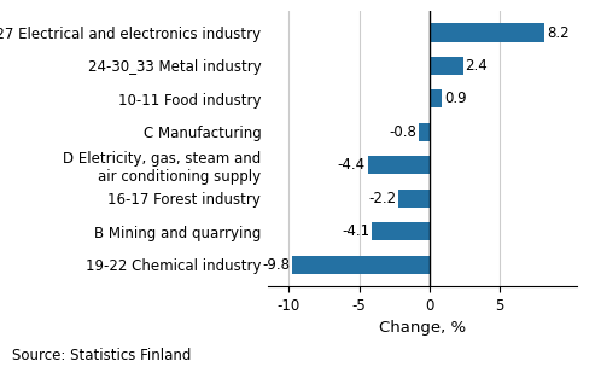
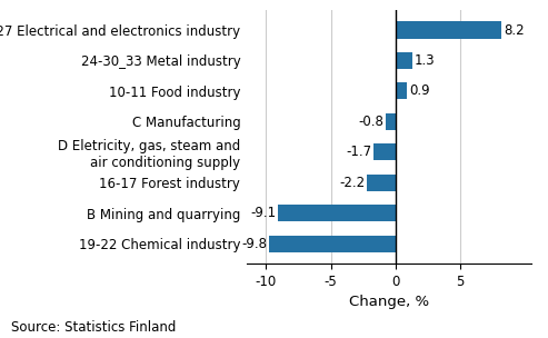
24-30_33 Metal industry: 2.4 -> 1.3
D Eletricity, gas, steam and air conditioning supply: -4.4 -> -1.7
B Mining and quarrying: -4.1 -> -9.1
